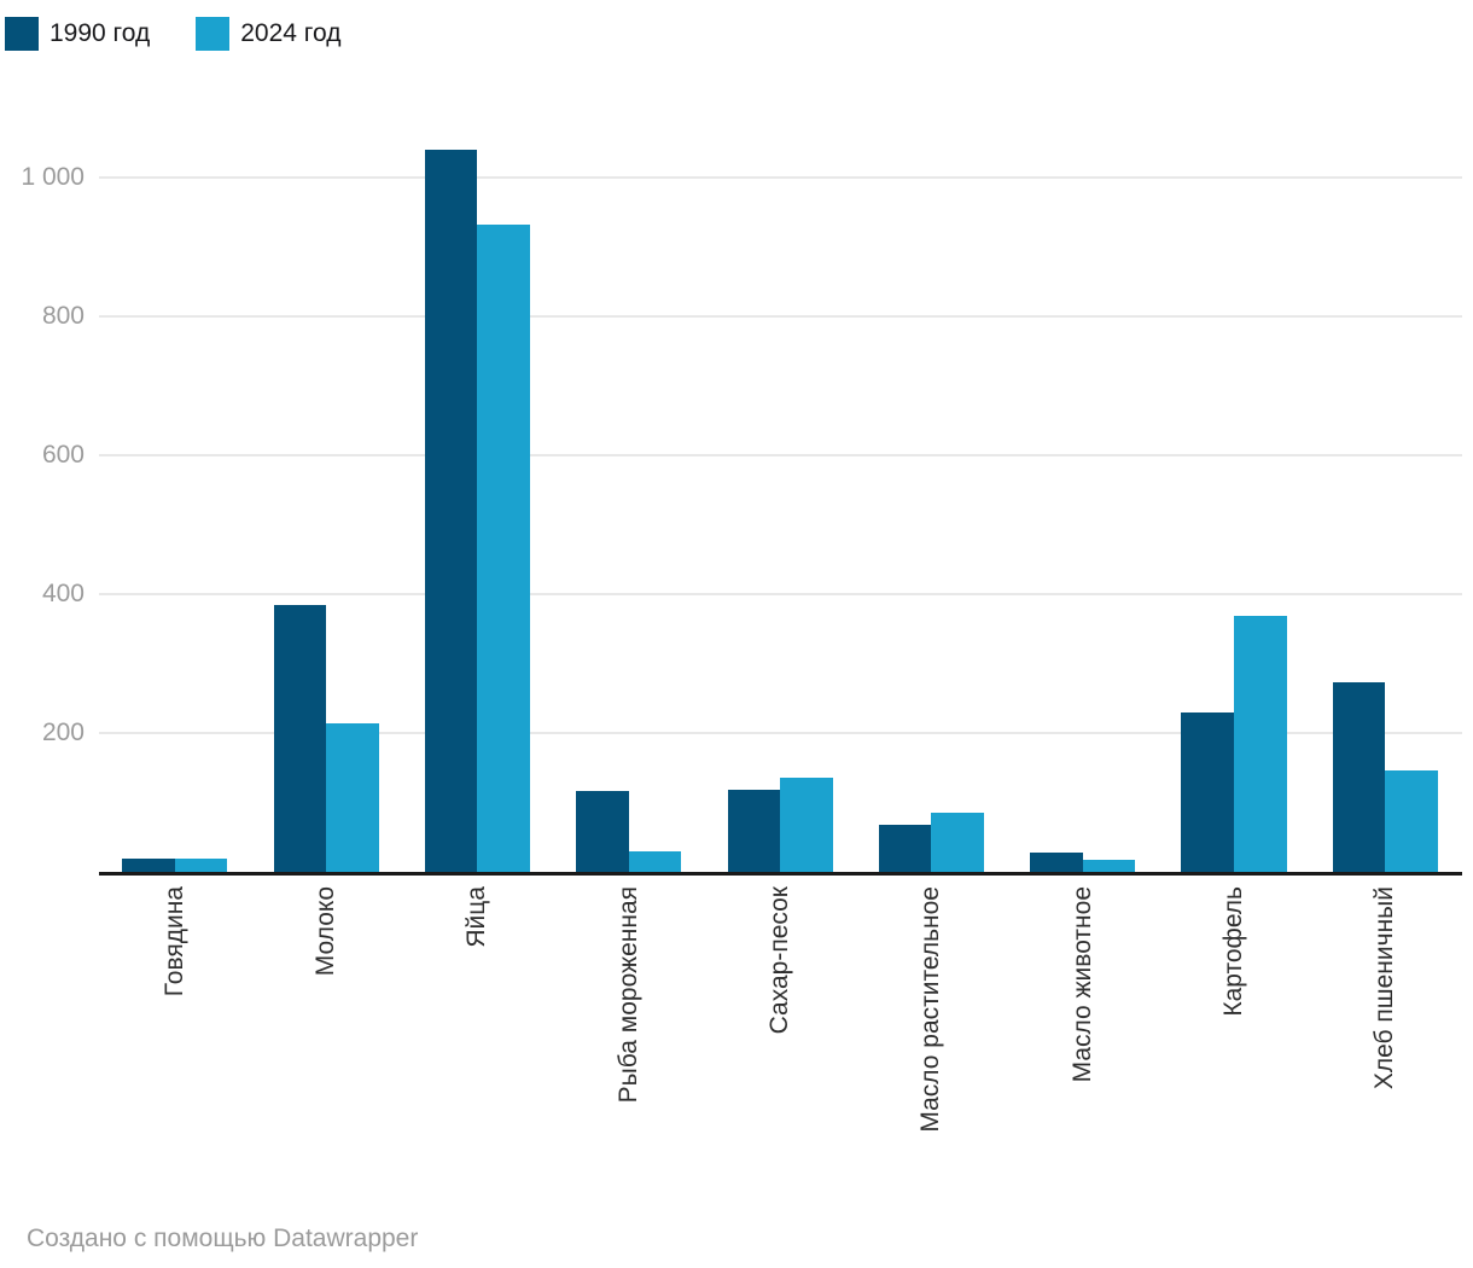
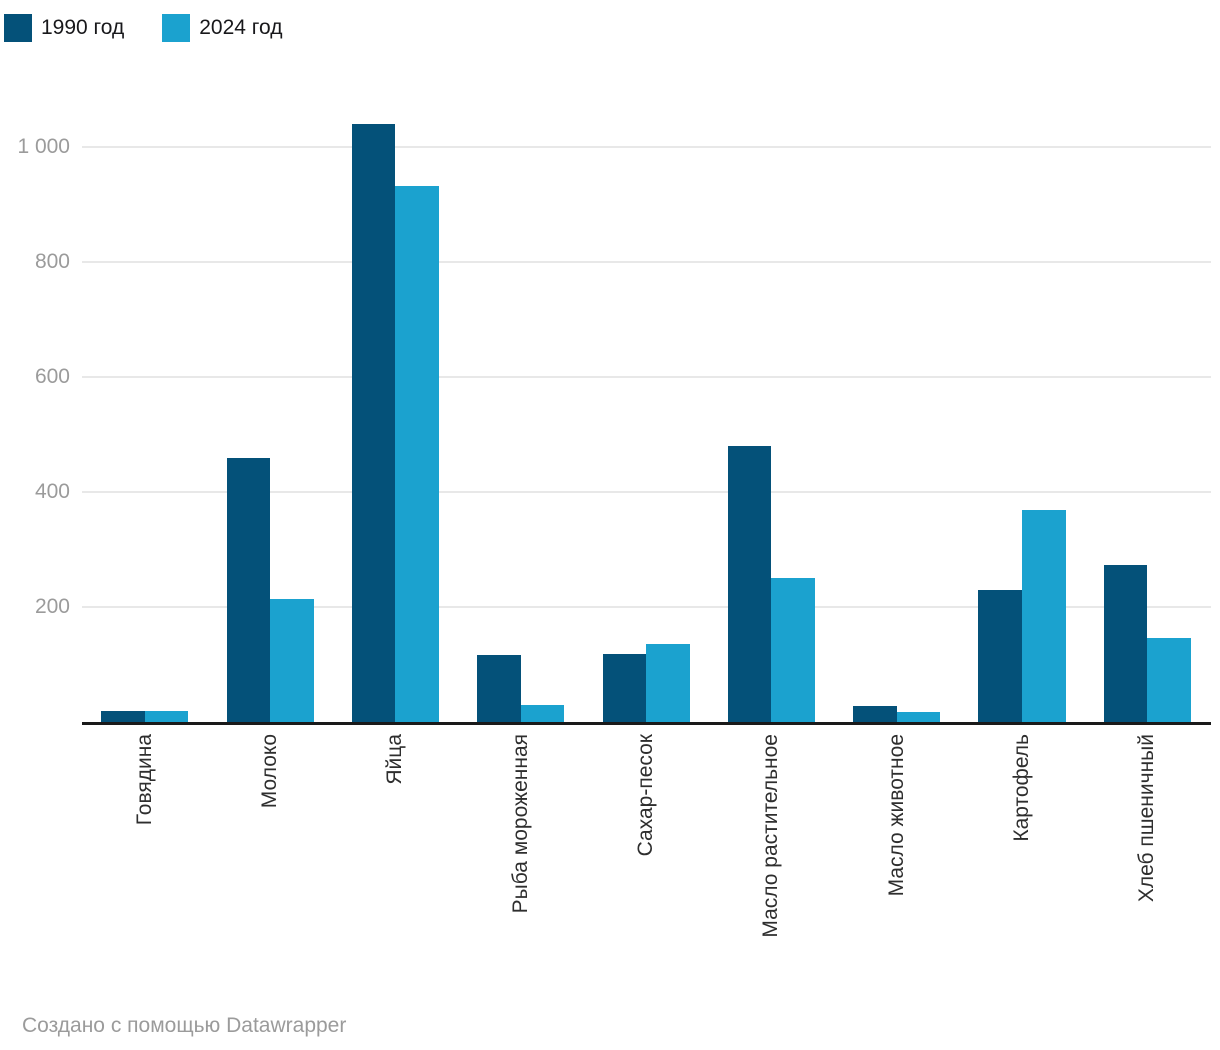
1990 год/Молоко: 380 -> 460
1990 год/Масло растительное: 70 -> 480
2024 год/Масло растительное: 90 -> 250
